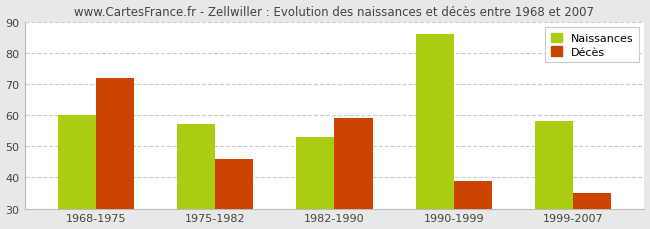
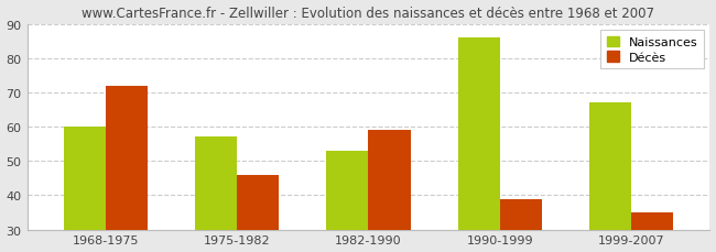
Naissances/1999-2007: 58 -> 67
